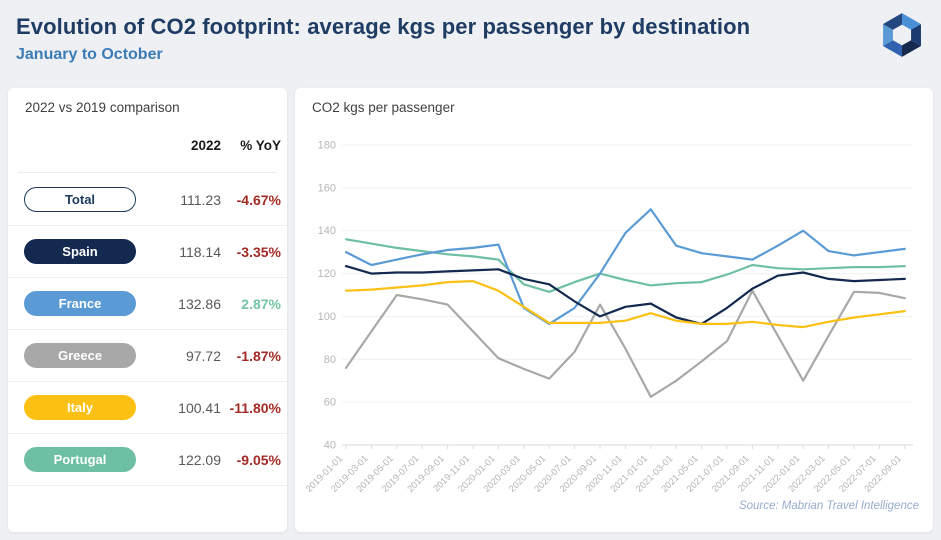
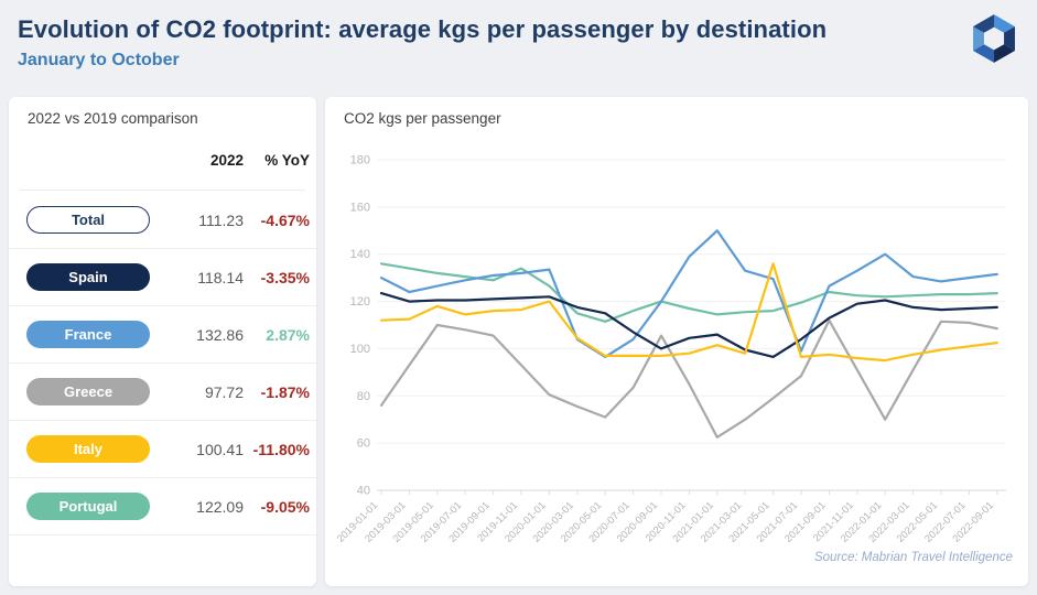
Italy/2019-05-01: 114 -> 118
Portugal/2019-11-01: 128 -> 134
Italy/2020-01-01: 112 -> 120
Italy/2021-05-01: 96 -> 136
France/2021-07-01: 128 -> 99
